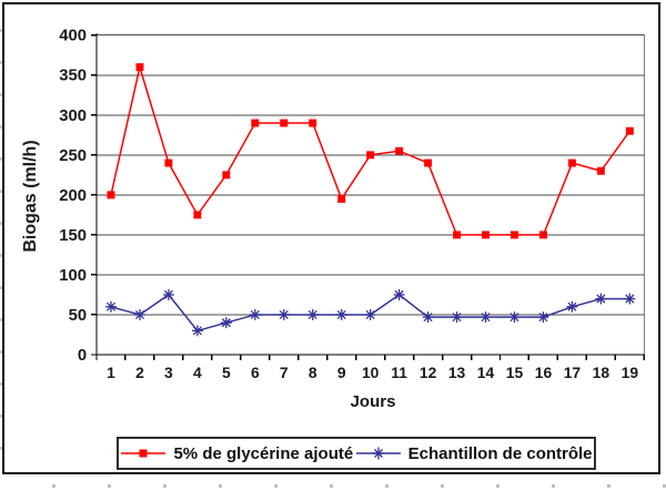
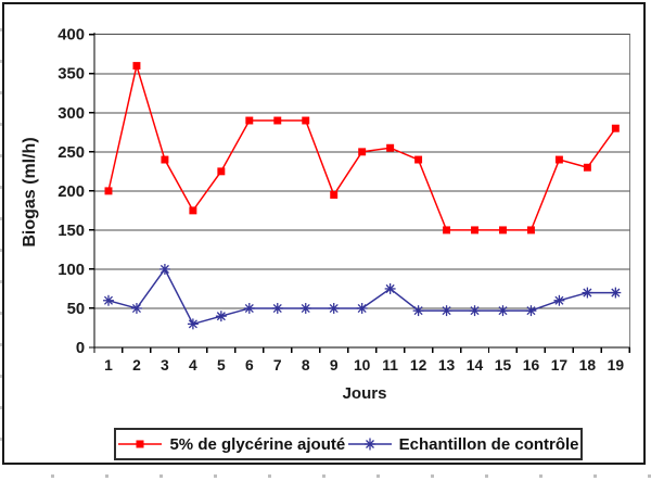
Echantillon de contrôle/3: 80 -> 100
